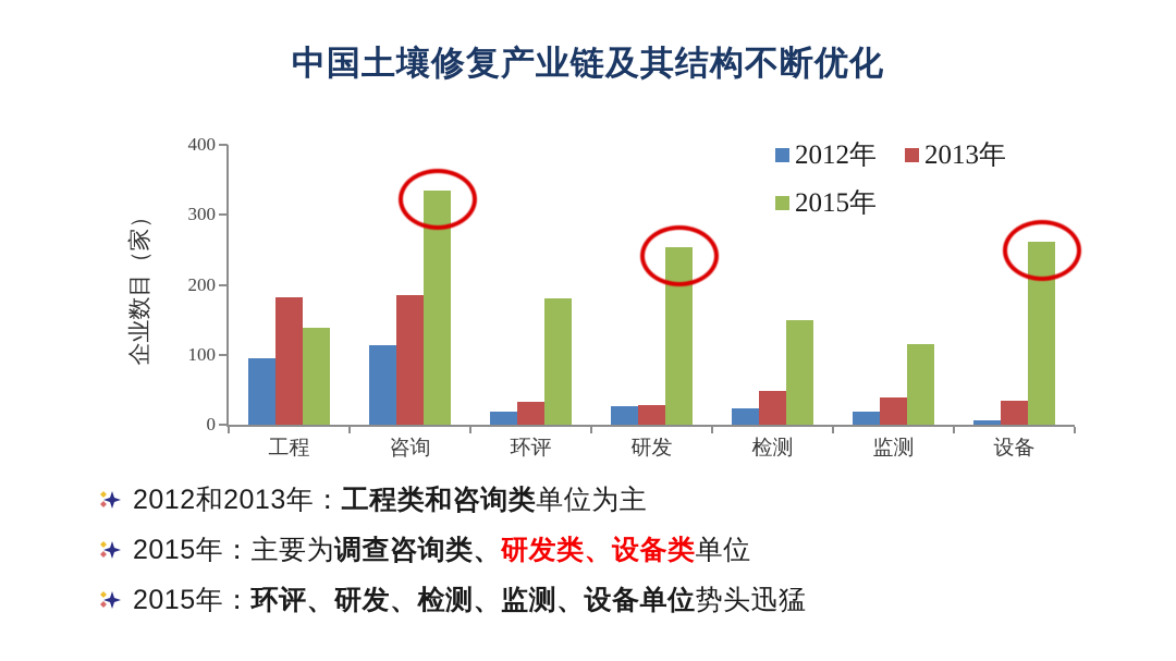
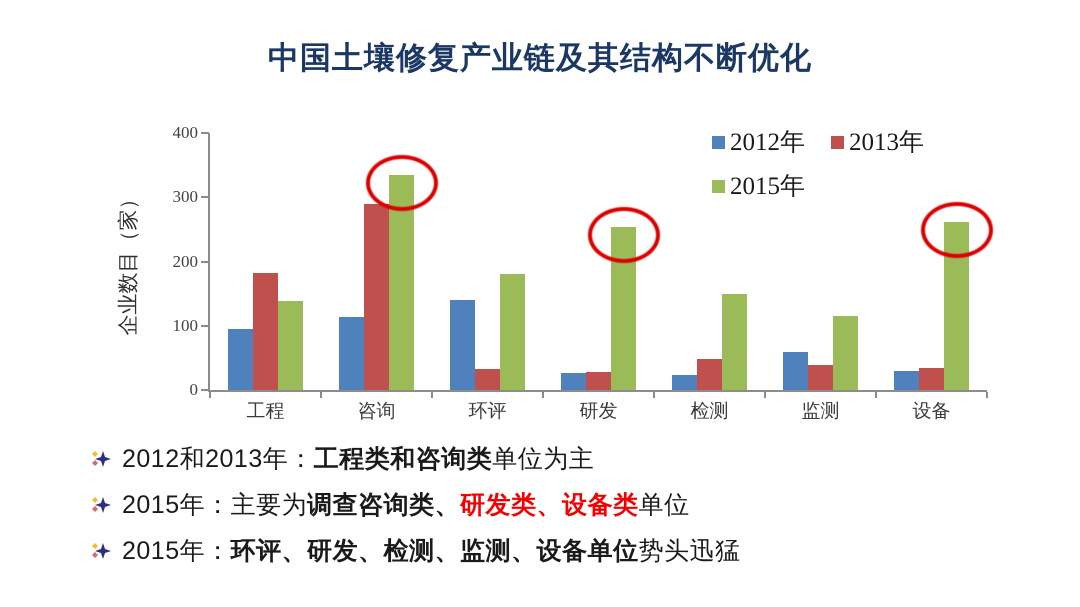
2013年/咨询: 180 -> 290
2012年/环评: 20 -> 140
2012年/监测: 20 -> 60
2012年/设备: 10 -> 30
